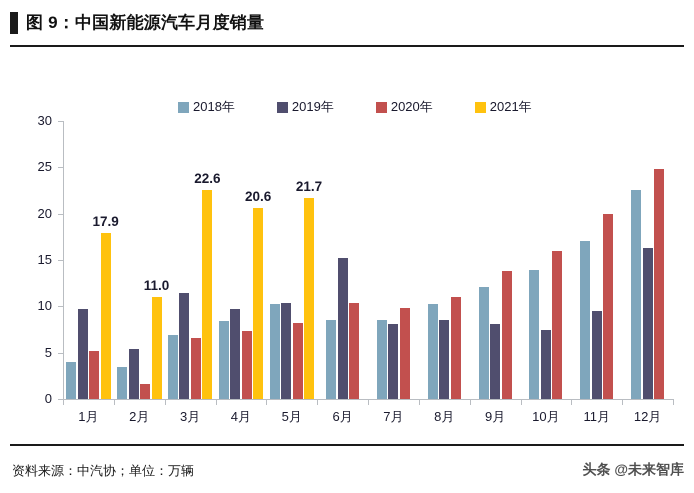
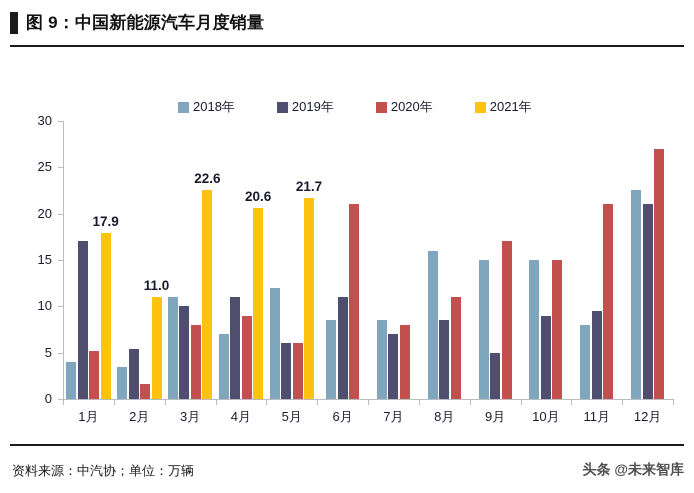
2019年/1月: 10 -> 17
2018年/3月: 7 -> 11
2019年/3月: 11 -> 10
2020年/3月: 7 -> 8
2018年/4月: 8 -> 7
2019年/4月: 10 -> 11
2020年/4月: 7 -> 9
2018年/5月: 10 -> 12
2019年/5月: 10 -> 6
2020年/5月: 8 -> 6
2019年/6月: 15 -> 11
2020年/6月: 10 -> 21
2019年/7月: 8 -> 7
2020年/7月: 10 -> 8
2018年/8月: 10 -> 16
2018年/9月: 12 -> 15
2019年/9月: 8 -> 5
2020年/9月: 14 -> 17
2018年/10月: 14 -> 15
2019年/10月: 8 -> 9
2020年/10月: 16 -> 15
2018年/11月: 17 -> 8
2020年/11月: 20 -> 21
2019年/12月: 16 -> 21
2020年/12月: 25 -> 27
